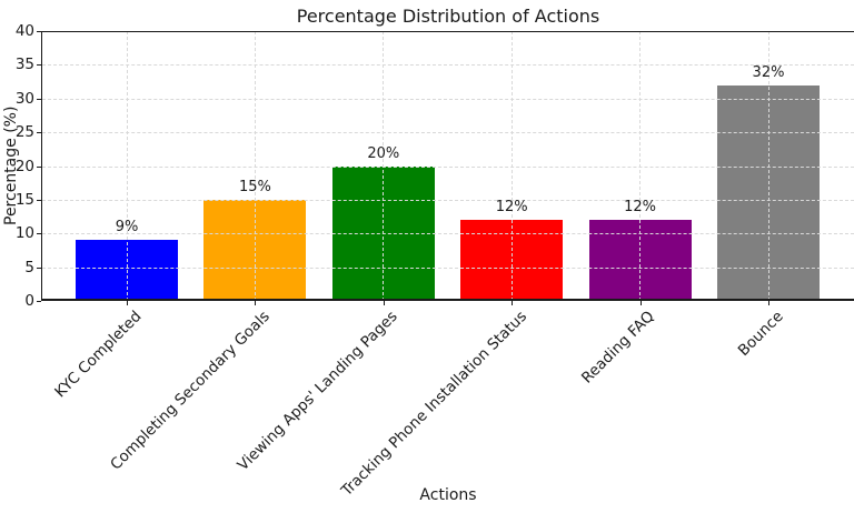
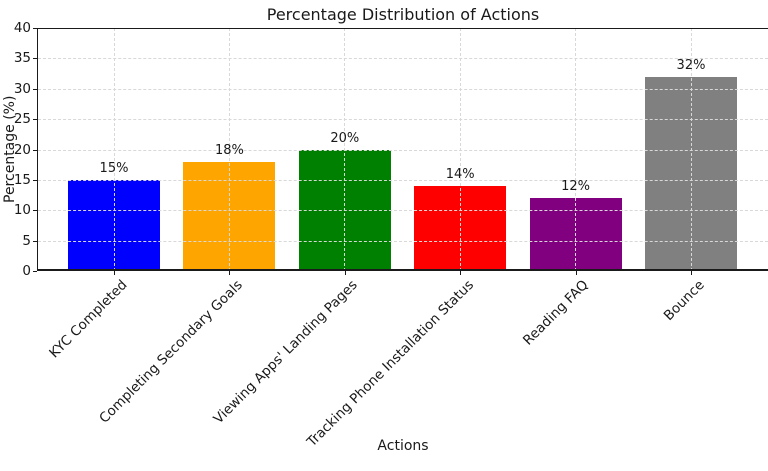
KYC Completed: 9% -> 15%
Completing Secondary Goals: 15% -> 18%
Tracking Phone Installation Status: 12% -> 14%
